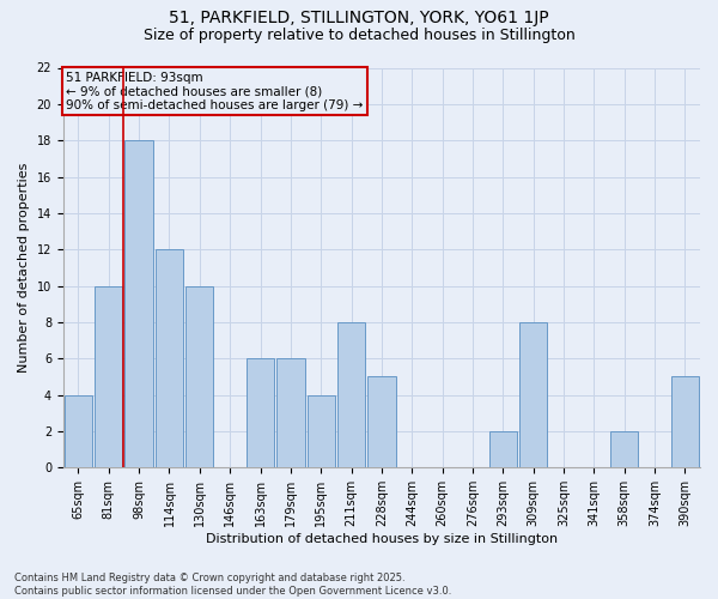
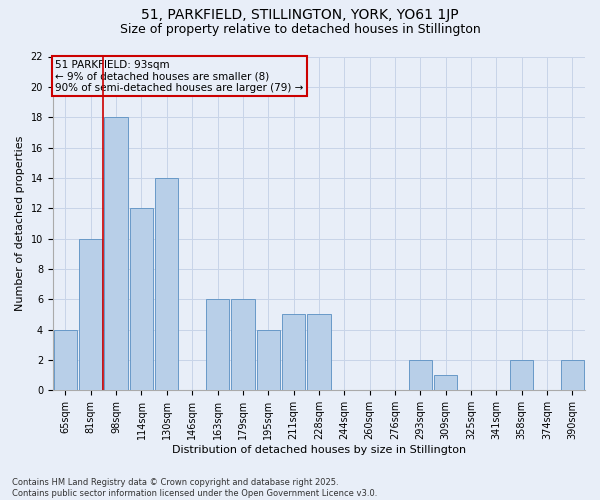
130sqm: 10 -> 14
211sqm: 8 -> 5
309sqm: 8 -> 1
390sqm: 5 -> 2
